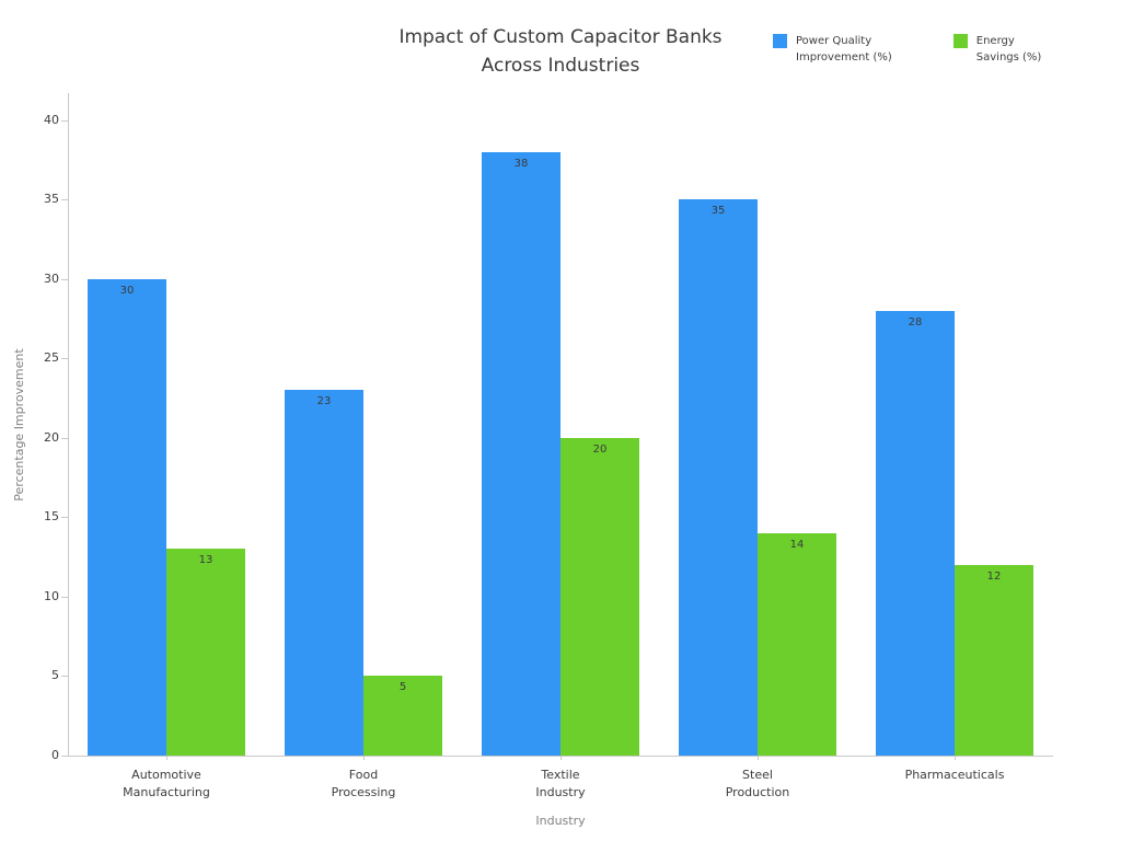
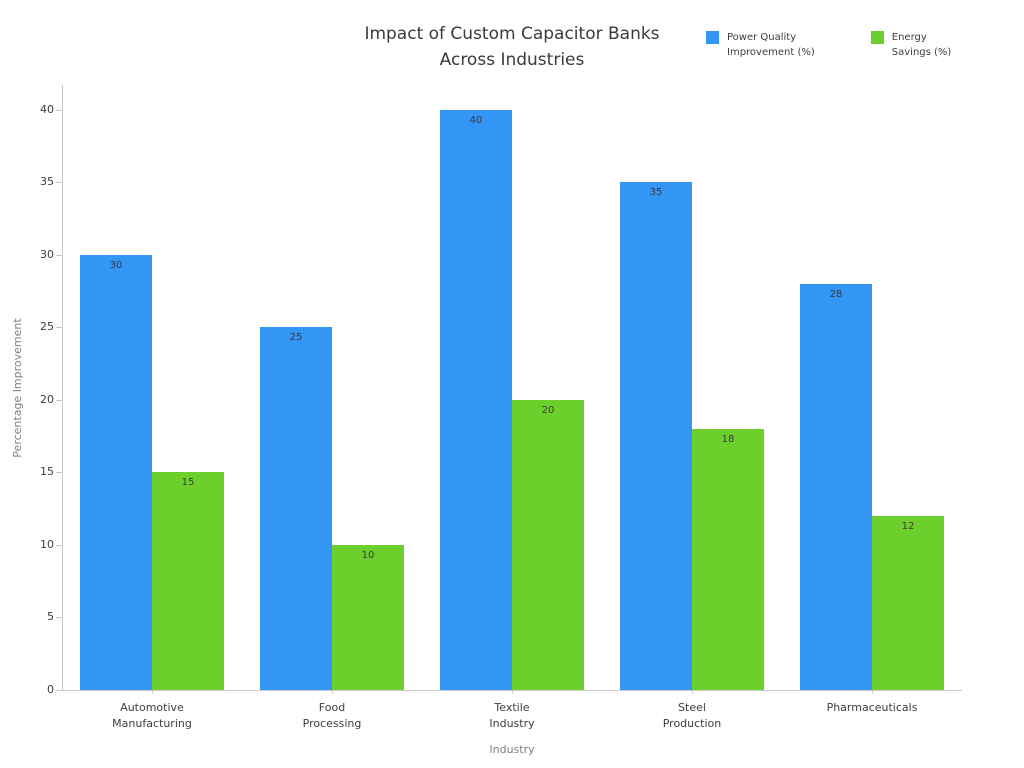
Energy Savings (%)/Automotive Manufacturing: 13 -> 15
Power Quality Improvement (%)/Food Processing: 23 -> 25
Energy Savings (%)/Food Processing: 5 -> 10
Power Quality Improvement (%)/Textile Industry: 38 -> 40
Energy Savings (%)/Steel Production: 14 -> 18
